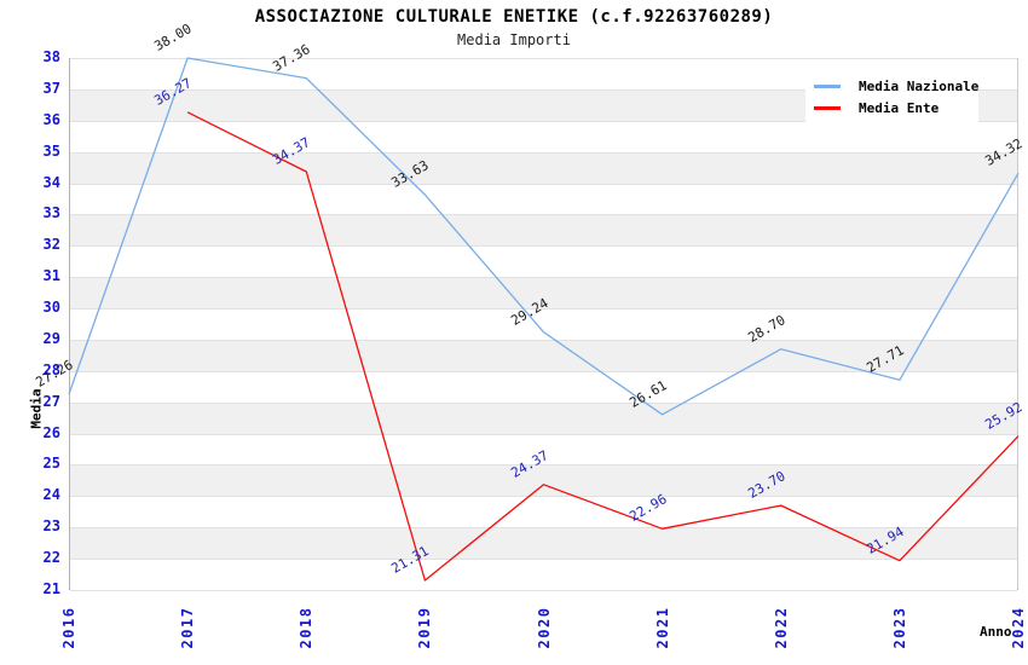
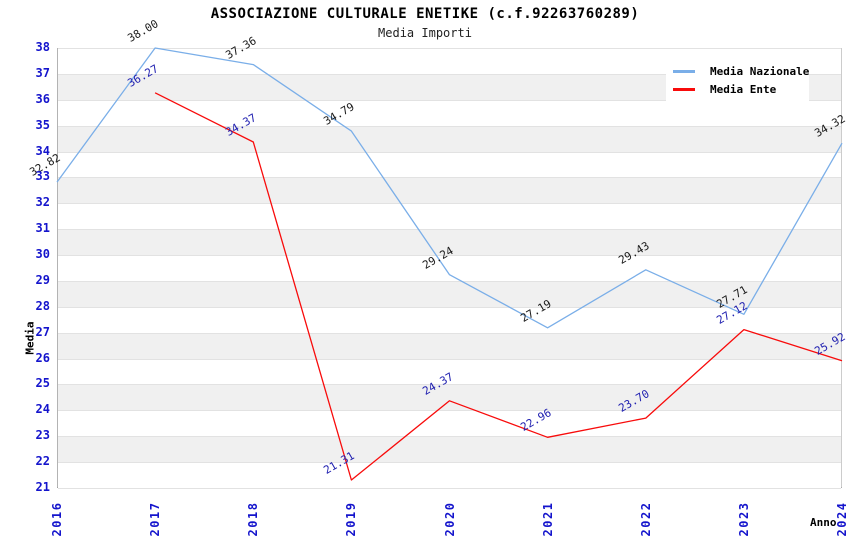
Media Nazionale/2016: 27.26 -> 32.82
Media Nazionale/2019: 33.63 -> 34.79
Media Nazionale/2021: 26.61 -> 27.19
Media Nazionale/2022: 28.70 -> 29.43
Media Ente/2023: 21.94 -> 27.12
